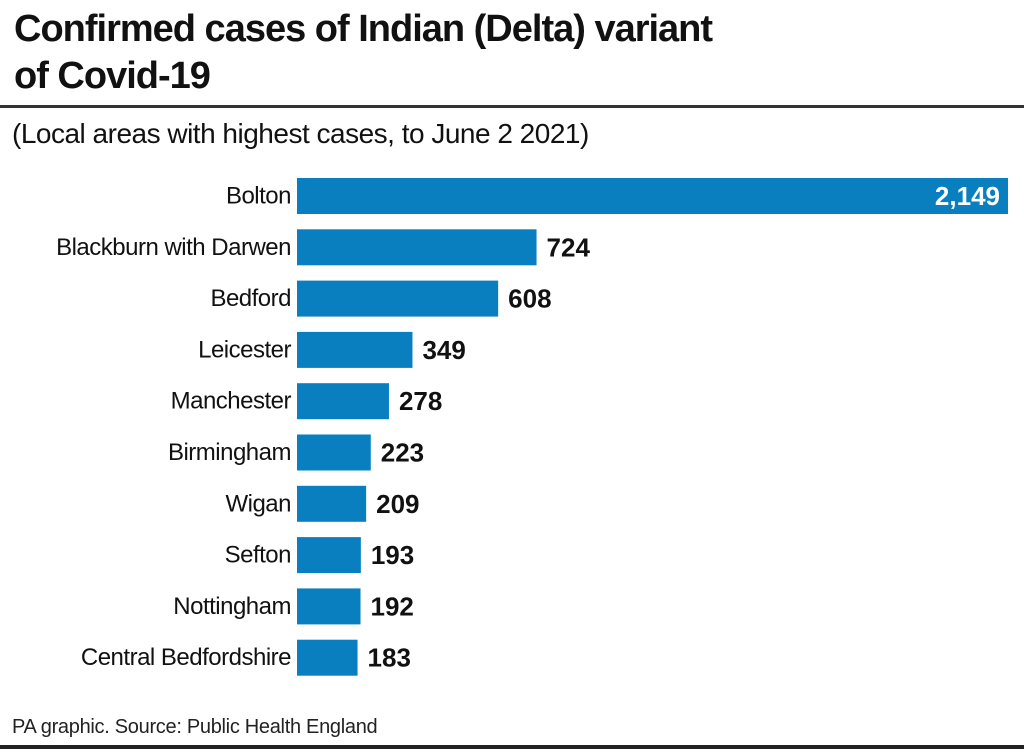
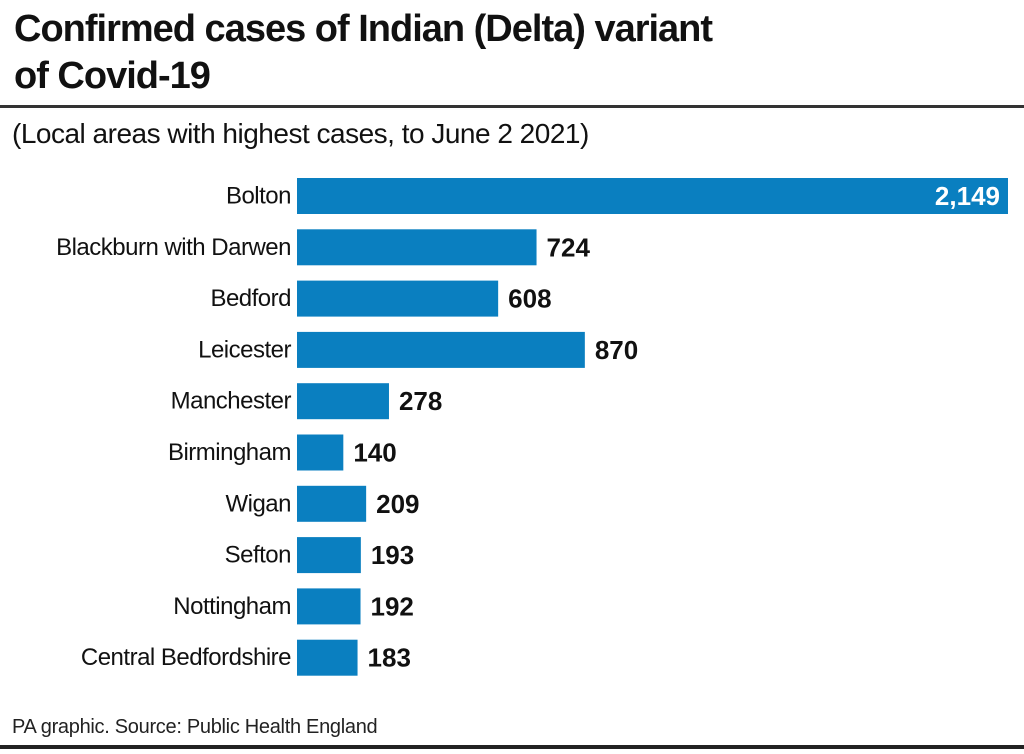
Leicester: 349 -> 870
Birmingham: 223 -> 140
